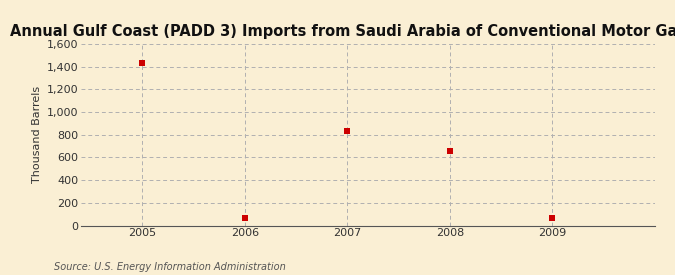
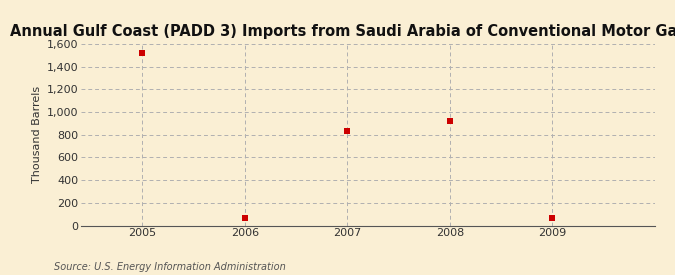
2005: 1,430 -> 1,520
2008: 660 -> 920
